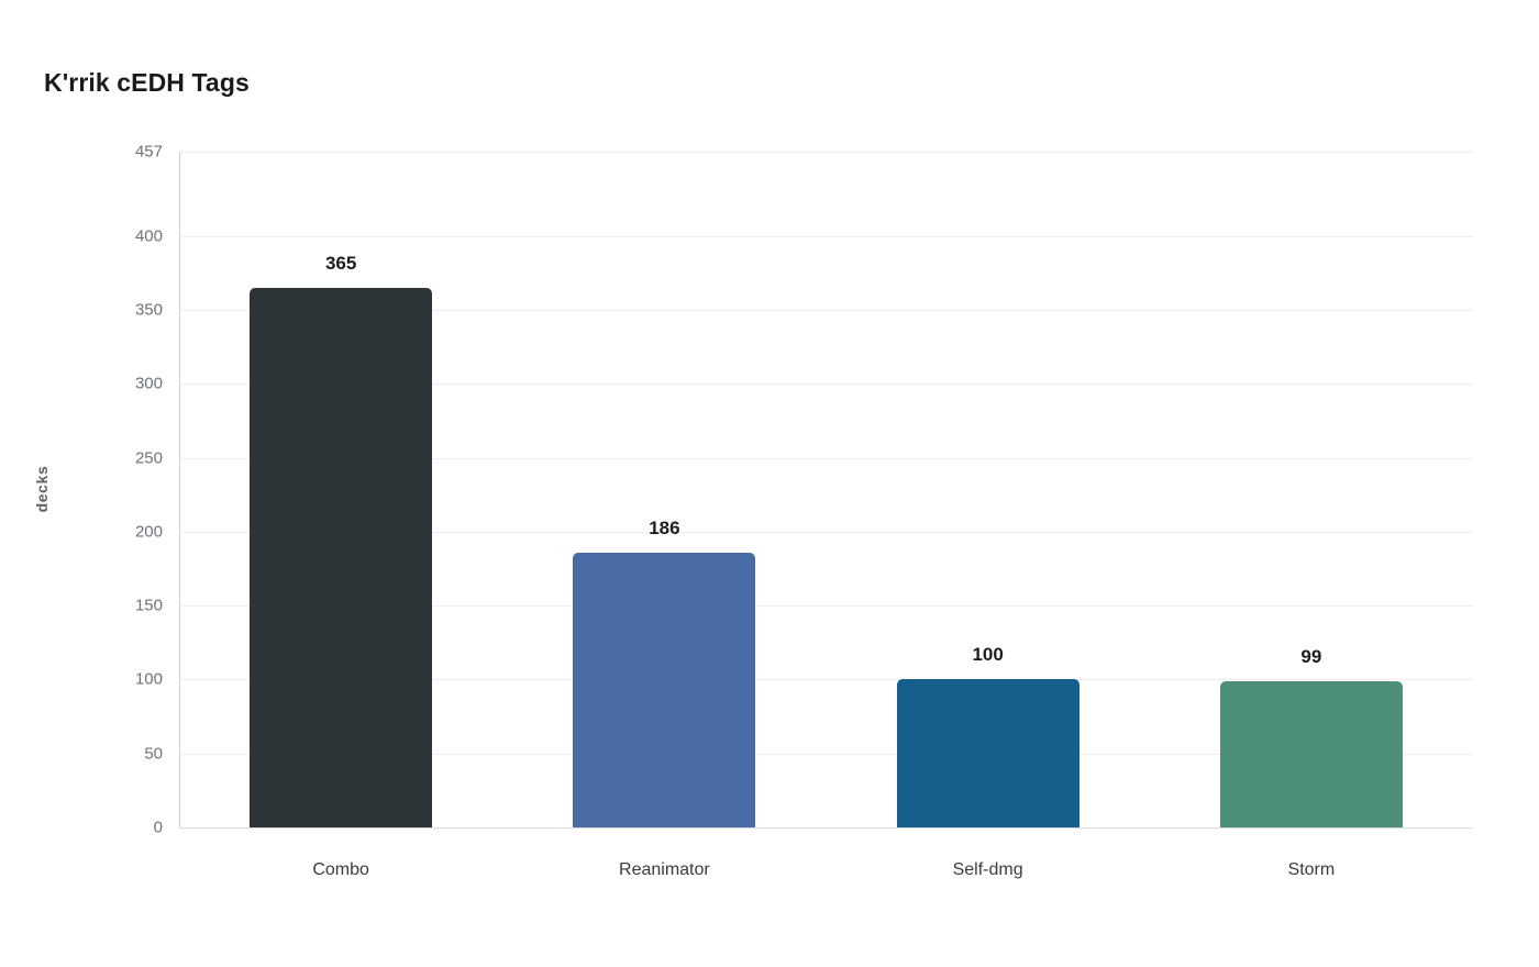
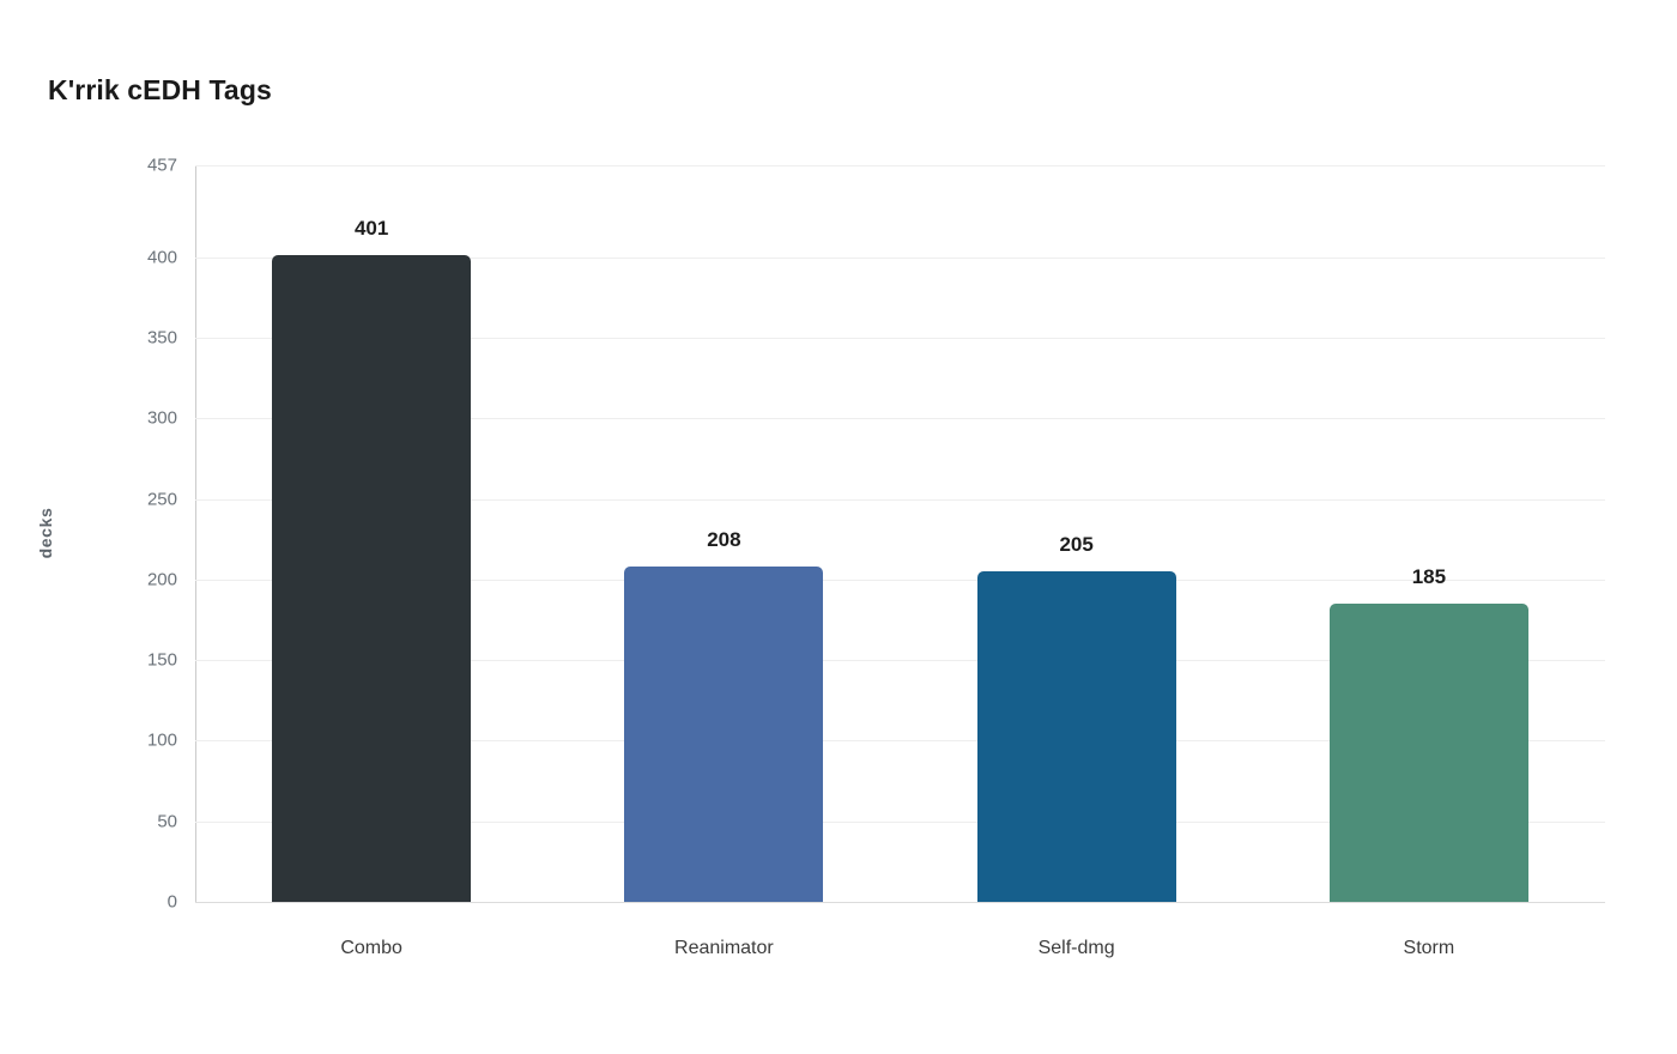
Combo: 365 -> 401
Reanimator: 186 -> 208
Self-dmg: 100 -> 205
Storm: 99 -> 185
